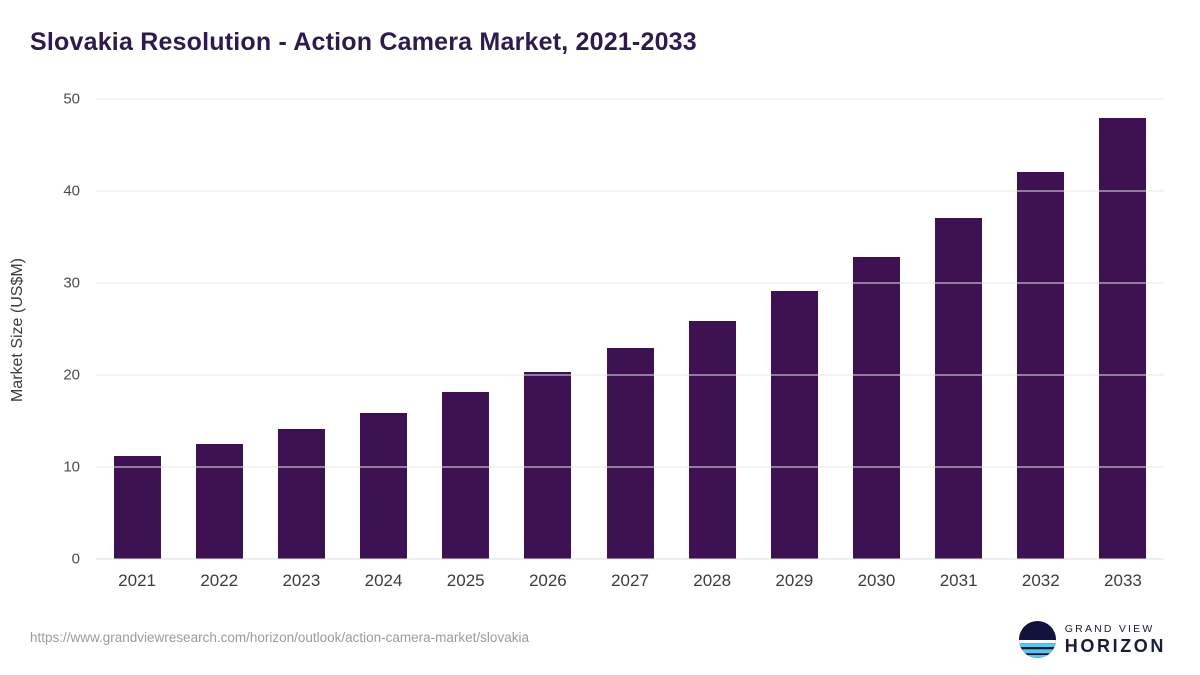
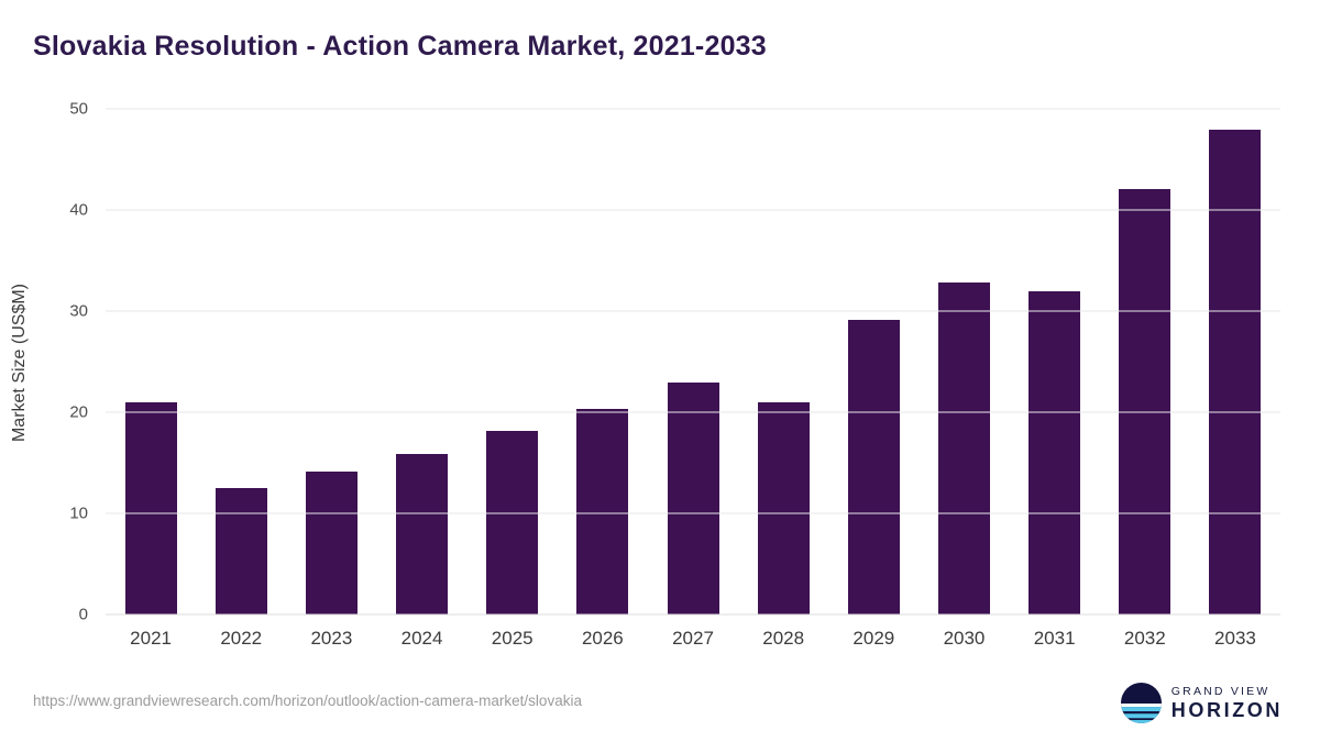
2021: 11 -> 21
2028: 26 -> 21
2031: 37 -> 32
